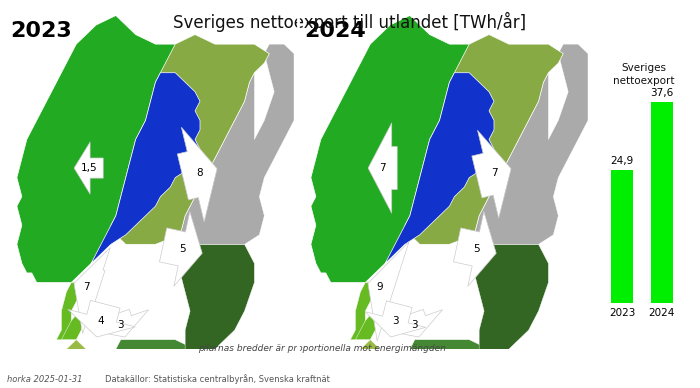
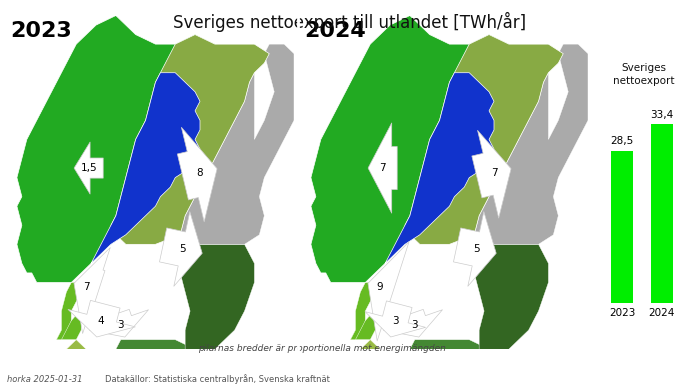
2023: 24,9 -> 28,5
2024: 37,6 -> 33,4
